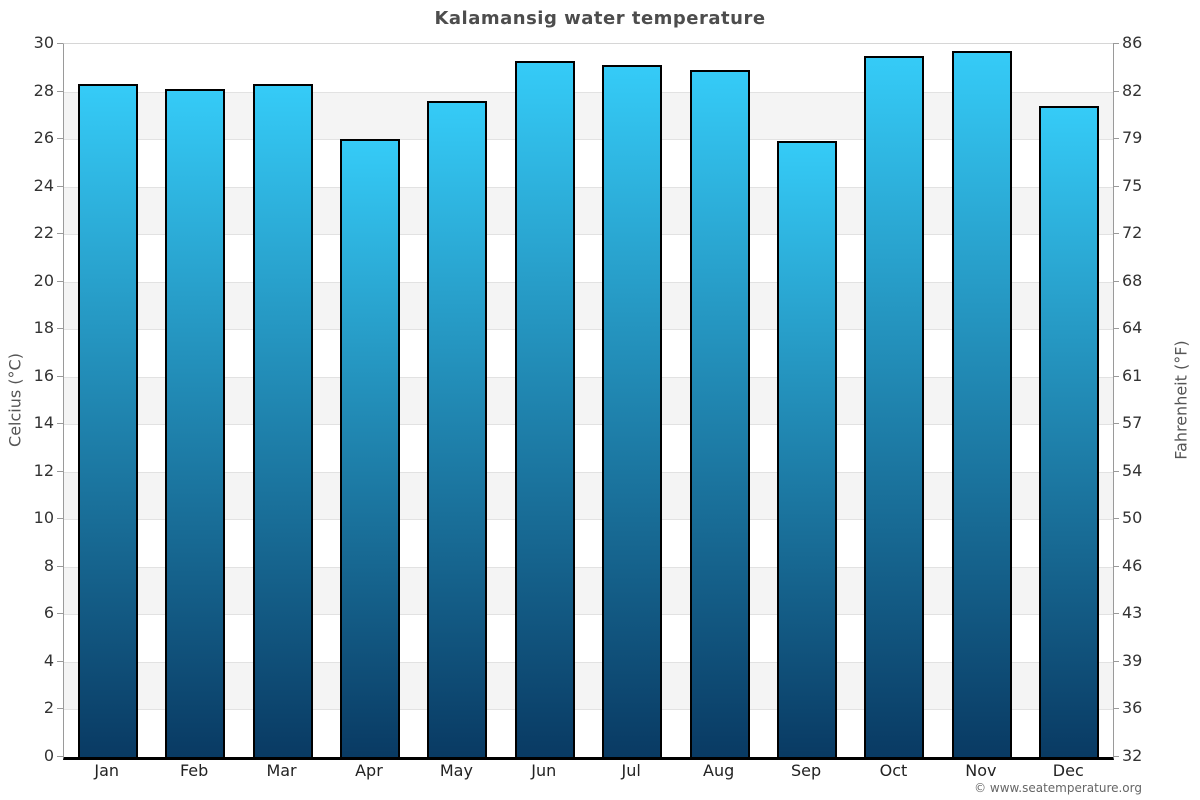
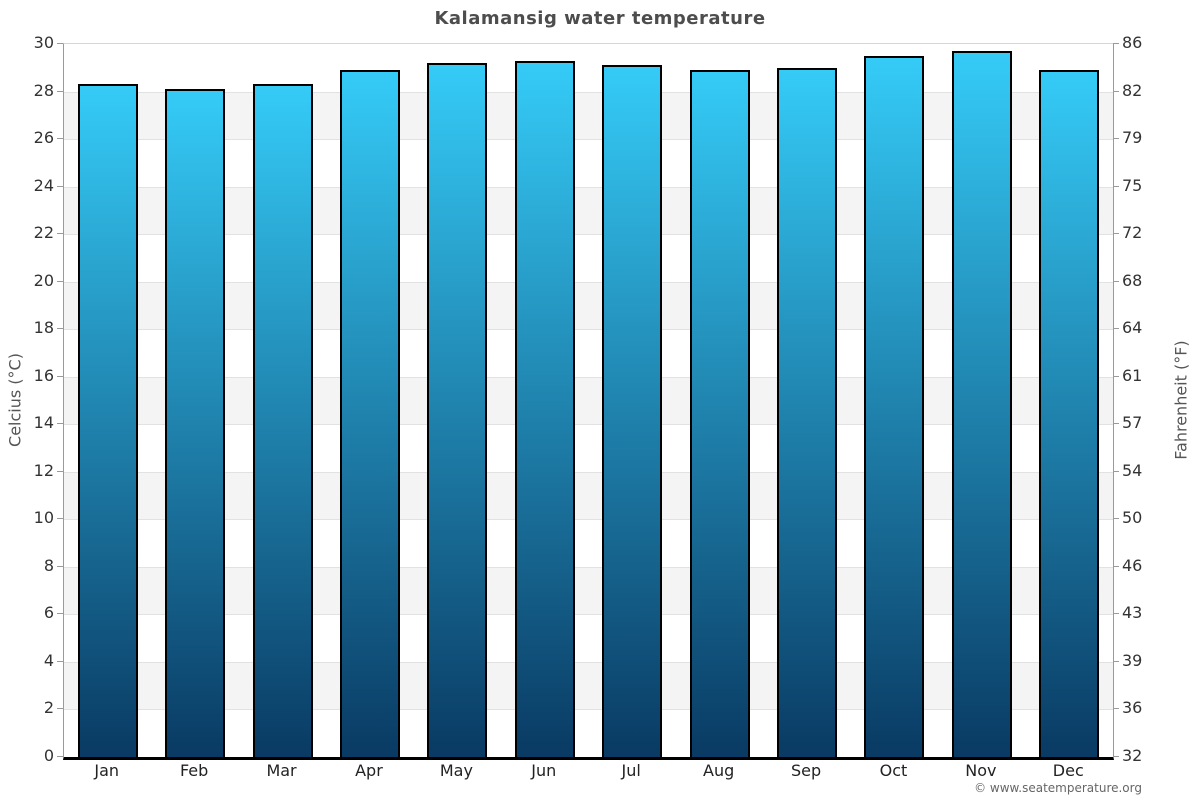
Apr: 26.0 -> 28.9
May: 27.6 -> 29.2
Sep: 25.9 -> 29.0
Dec: 27.4 -> 28.9
